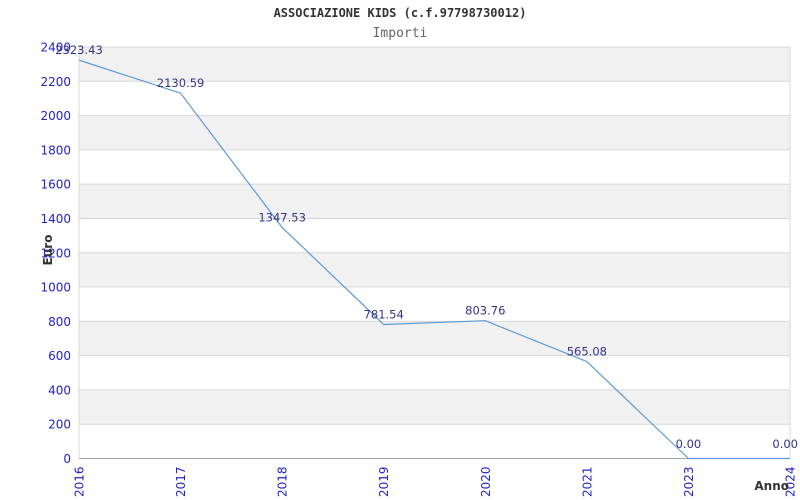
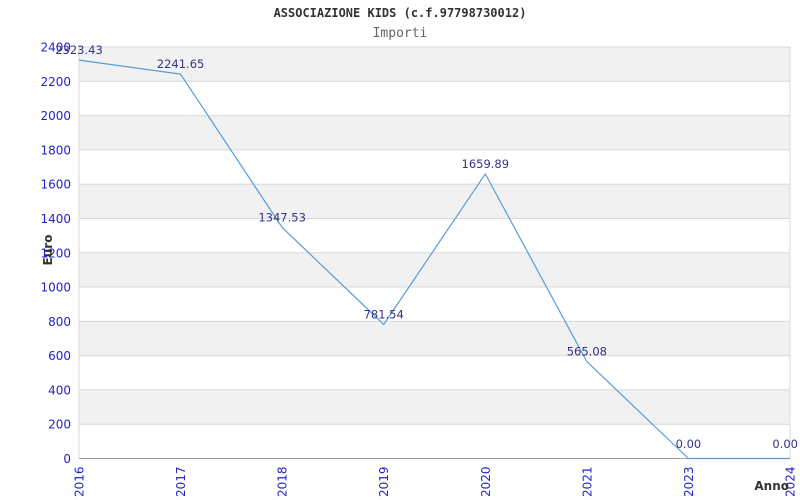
2017: 2130.59 -> 2241.65
2020: 803.76 -> 1659.89
